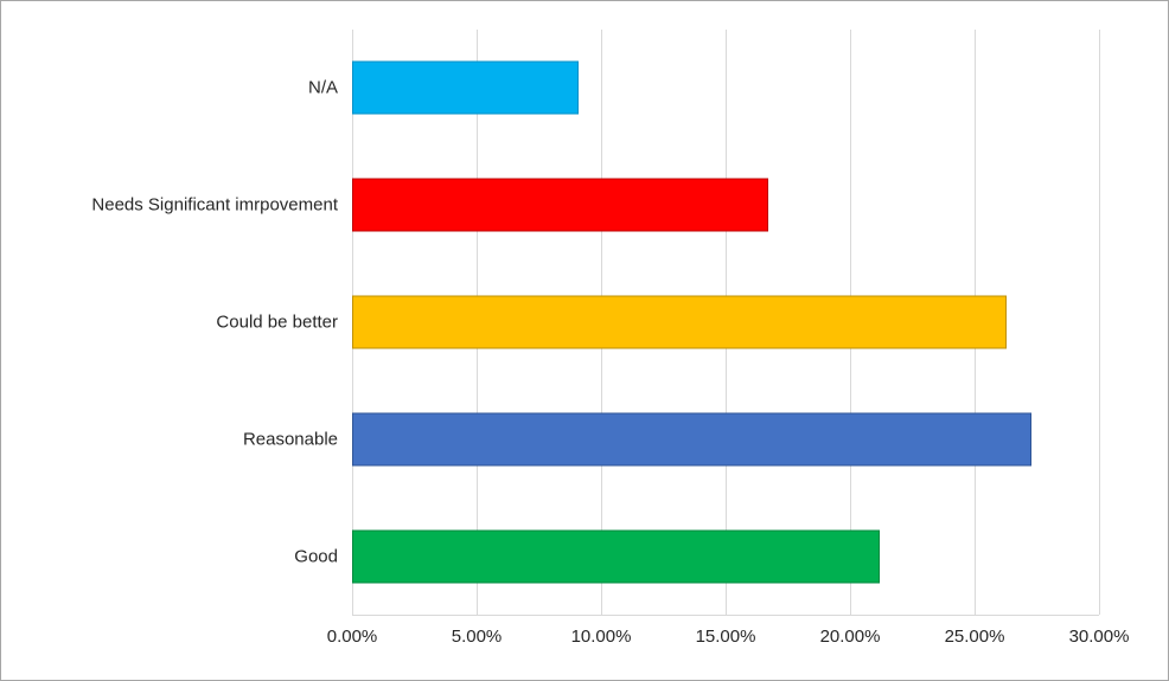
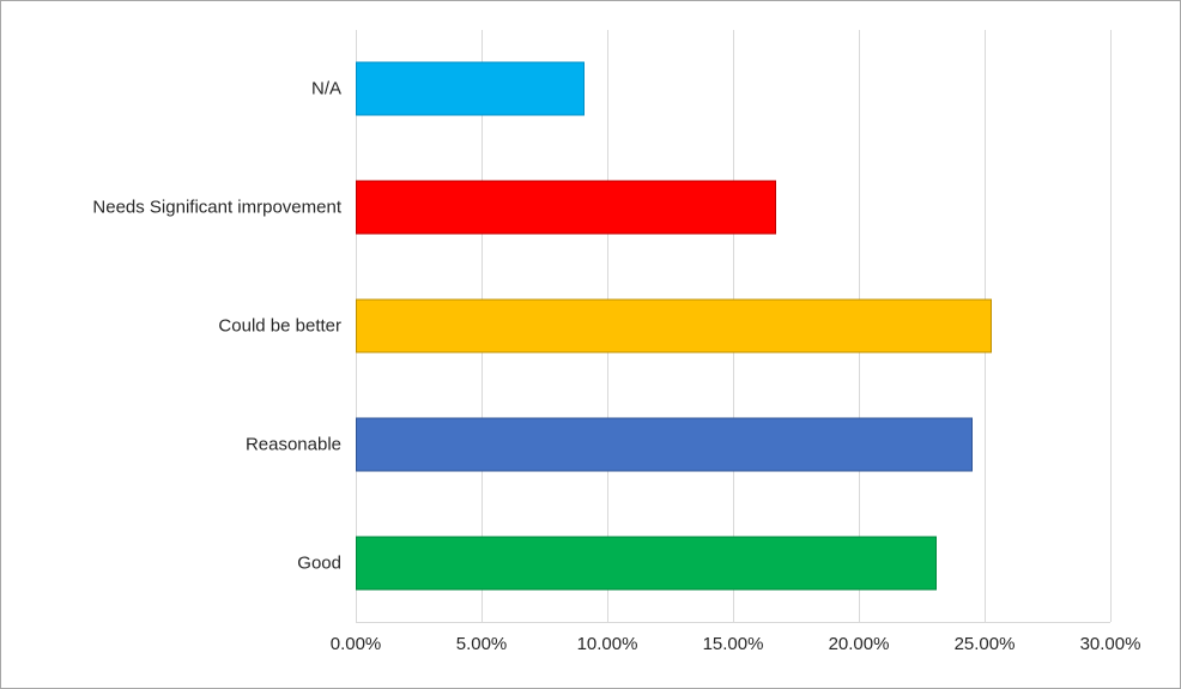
Could be better: 26.3% -> 25.3%
Reasonable: 27.3% -> 24.5%
Good: 21.2% -> 23.1%
